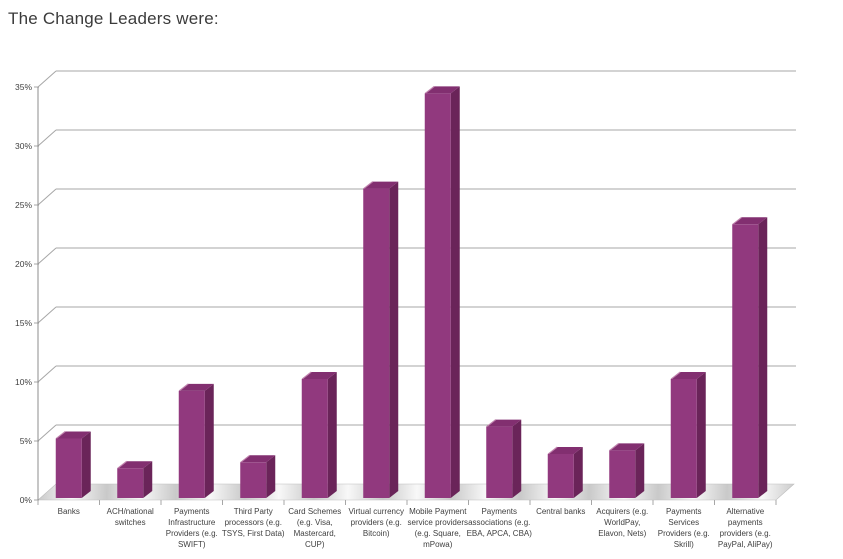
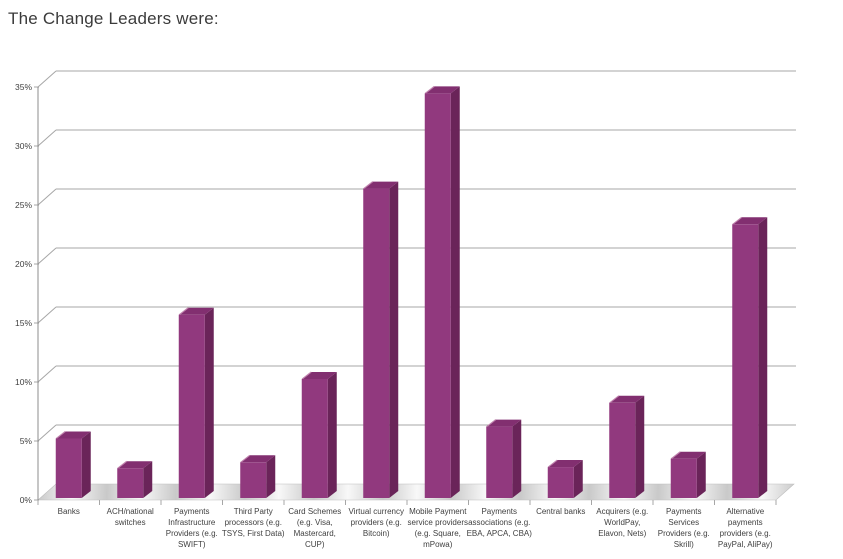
Payments Infrastructure Providers (e.g. SWIFT): 9.0% -> 15.4%
Central banks: 3.7% -> 2.6%
Acquirers (e.g. WorldPay, Elavon, Nets): 4.0% -> 8.0%
Payments Services Providers (e.g. Skrill): 10.0% -> 3.3%
